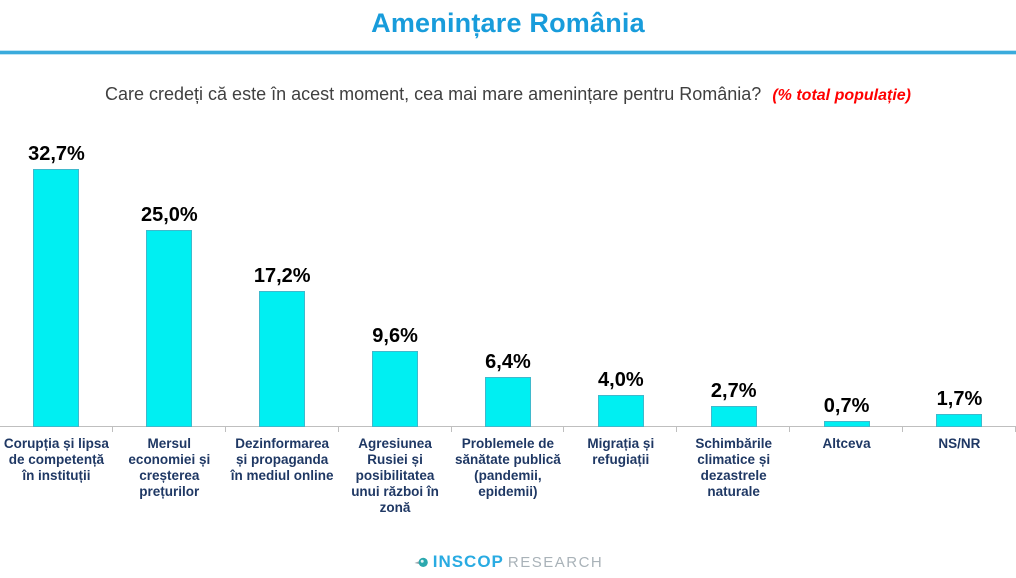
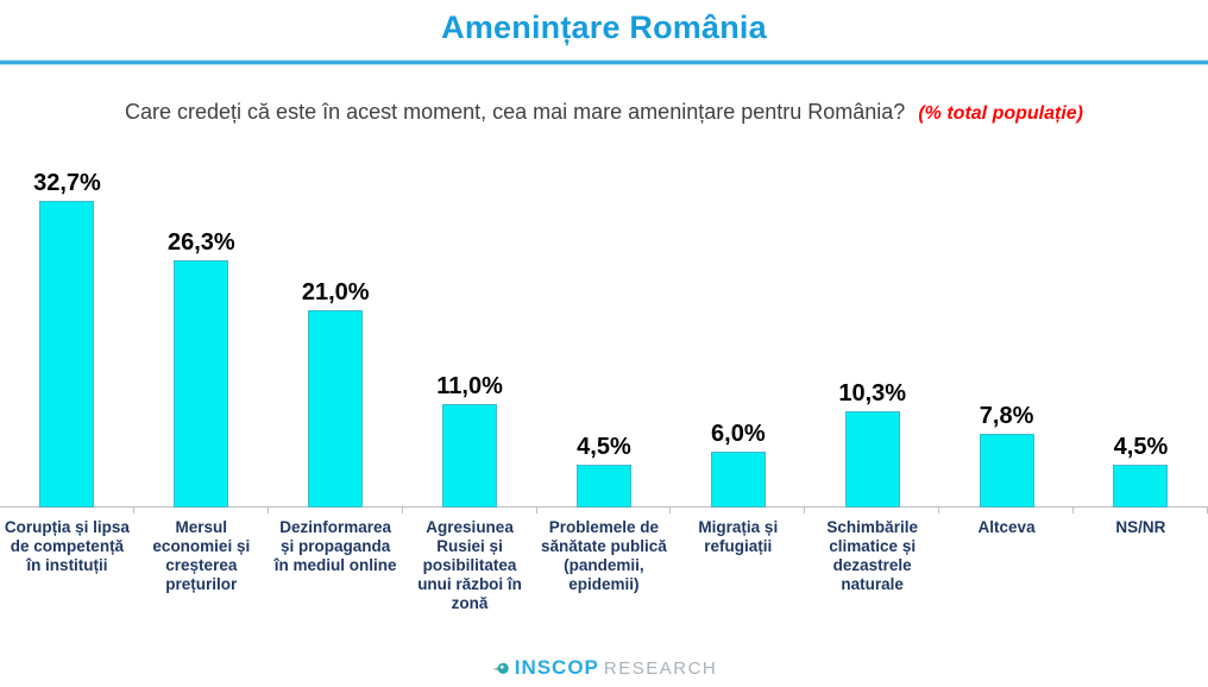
Mersul economiei și creșterea prețurilor: 25,0% -> 26,3%
Dezinformarea și propaganda în mediul online: 17,2% -> 21,0%
Agresiunea Rusiei și posibilitatea unui război în zonă: 9,6% -> 11,0%
Problemele de sănătate publică (pandemii, epidemii): 6,4% -> 4,5%
Migrația și refugiații: 4,0% -> 6,0%
Schimbările climatice și dezastrele naturale: 2,7% -> 10,3%
Altceva: 0,7% -> 7,8%
NS/NR: 1,7% -> 4,5%
